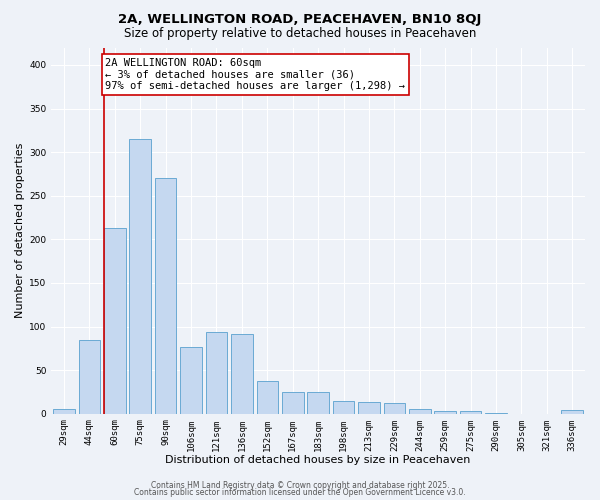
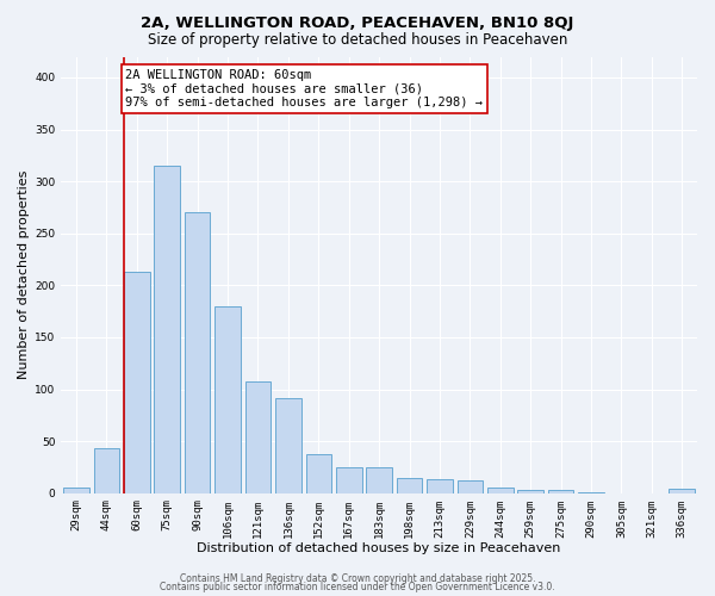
44sqm: 84 -> 43
106sqm: 76 -> 180
121sqm: 94 -> 108
